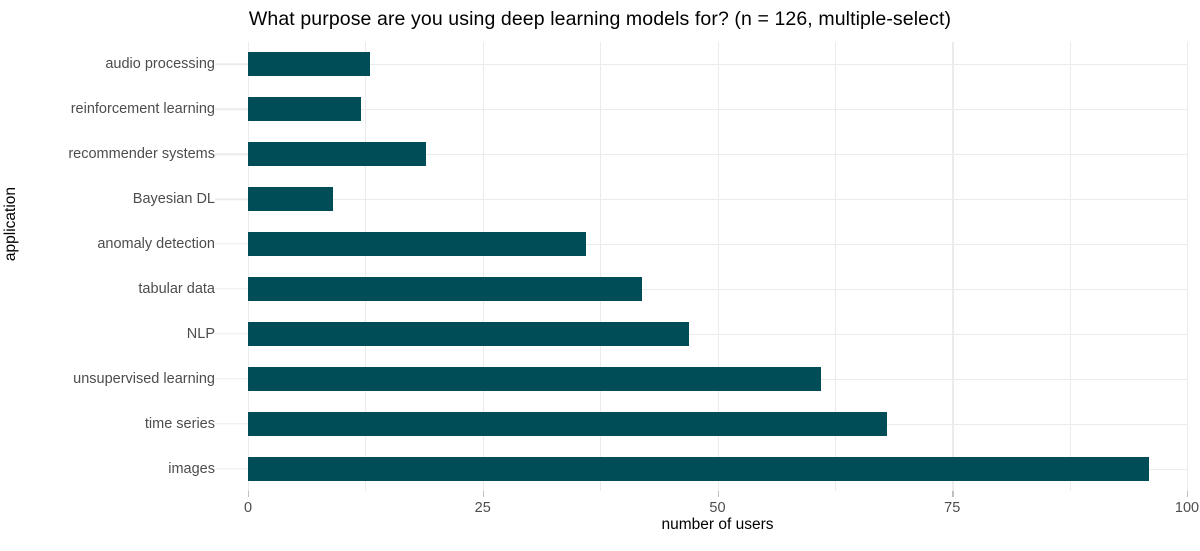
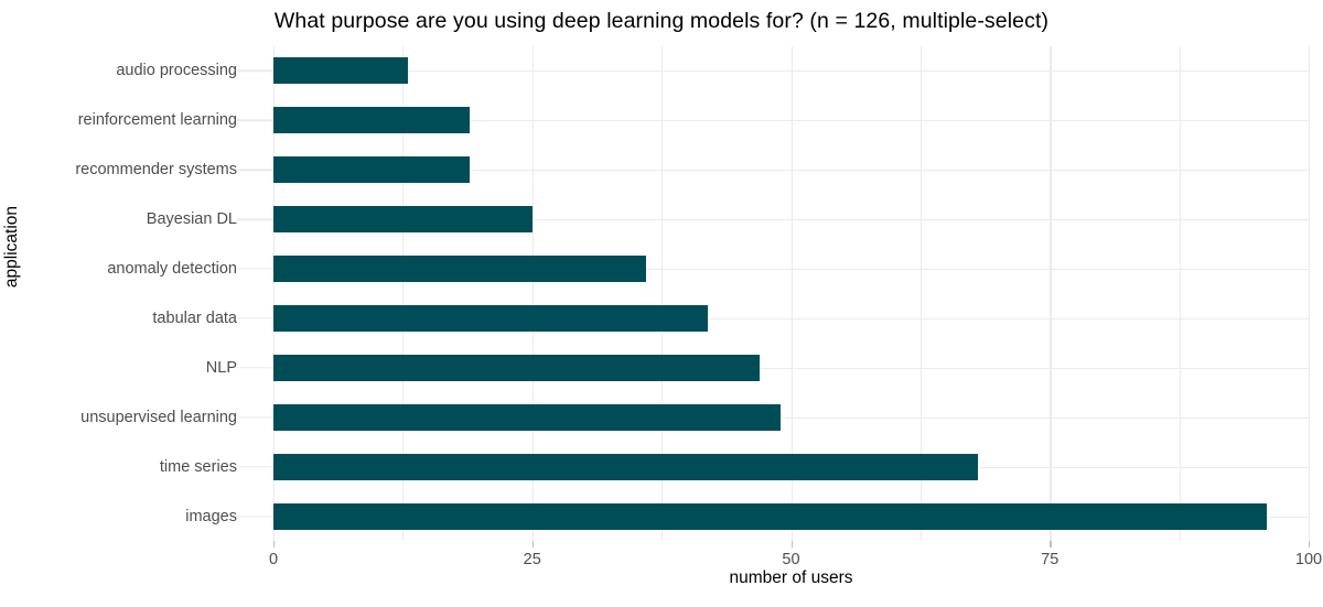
reinforcement learning: 12 -> 19
Bayesian DL: 9 -> 25
unsupervised learning: 61 -> 49
